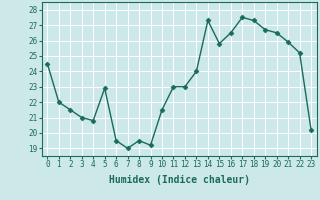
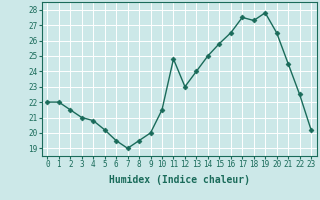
0: 24.5 -> 22.0
5: 22.9 -> 20.2
9: 19.2 -> 20.0
11: 23.0 -> 24.8
14: 27.3 -> 25.0
19: 26.7 -> 27.8
21: 25.9 -> 24.5
22: 25.2 -> 22.5
